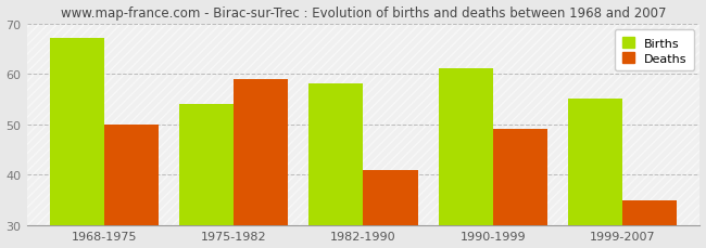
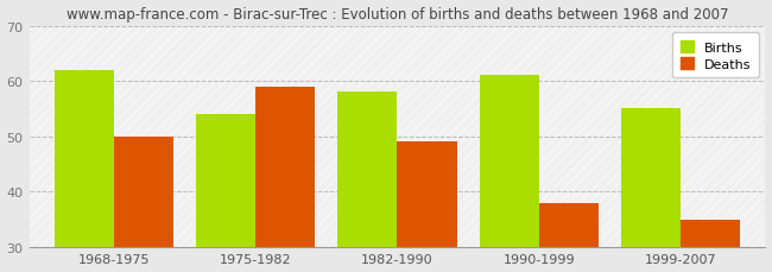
Births/1968-1975: 67 -> 62
Deaths/1982-1990: 41 -> 49
Deaths/1990-1999: 49 -> 38
